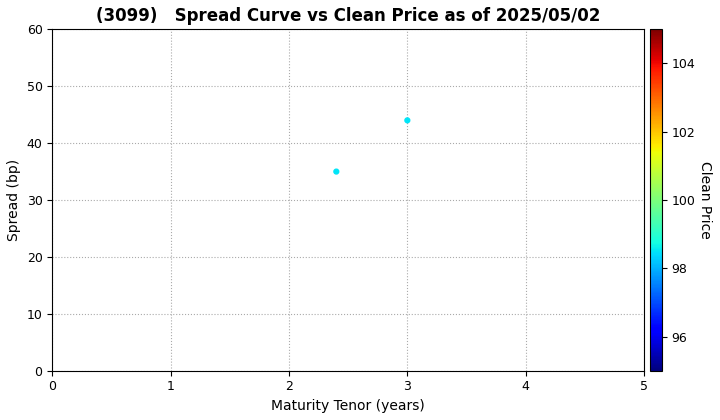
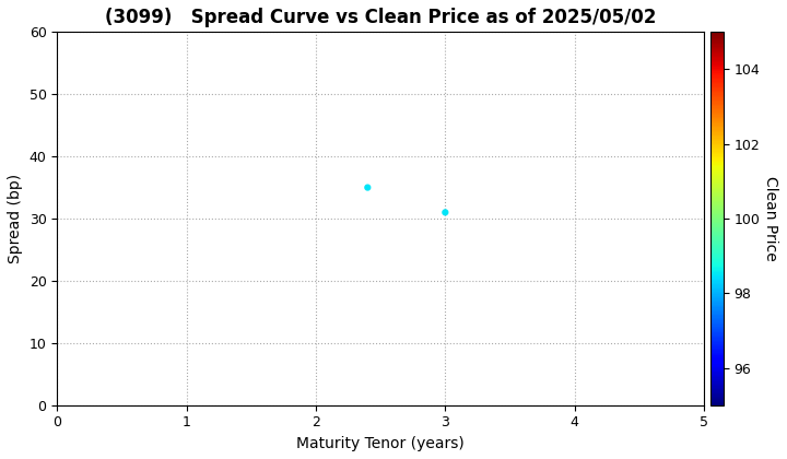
3: 44 -> 31
